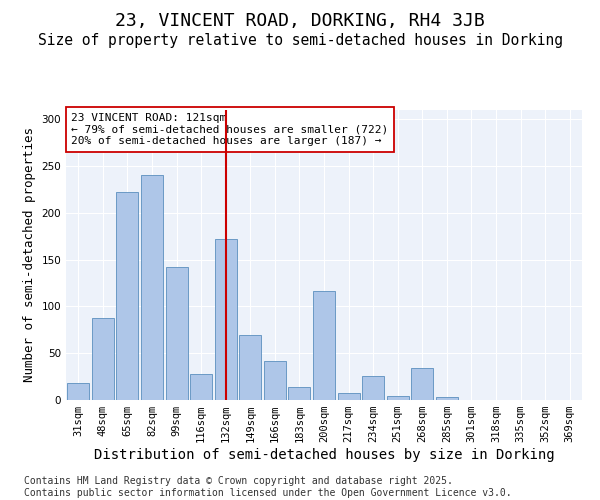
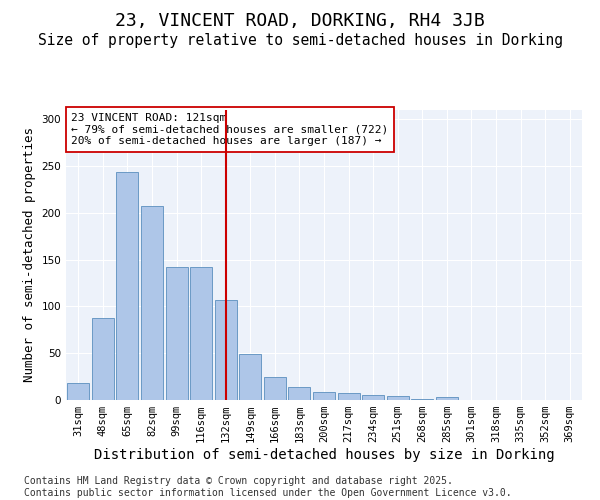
65sqm: 222 -> 244
82sqm: 240 -> 207
116sqm: 28 -> 142
132sqm: 172 -> 107
149sqm: 70 -> 49
166sqm: 42 -> 25
200sqm: 116 -> 9
234sqm: 26 -> 5
268sqm: 34 -> 1
